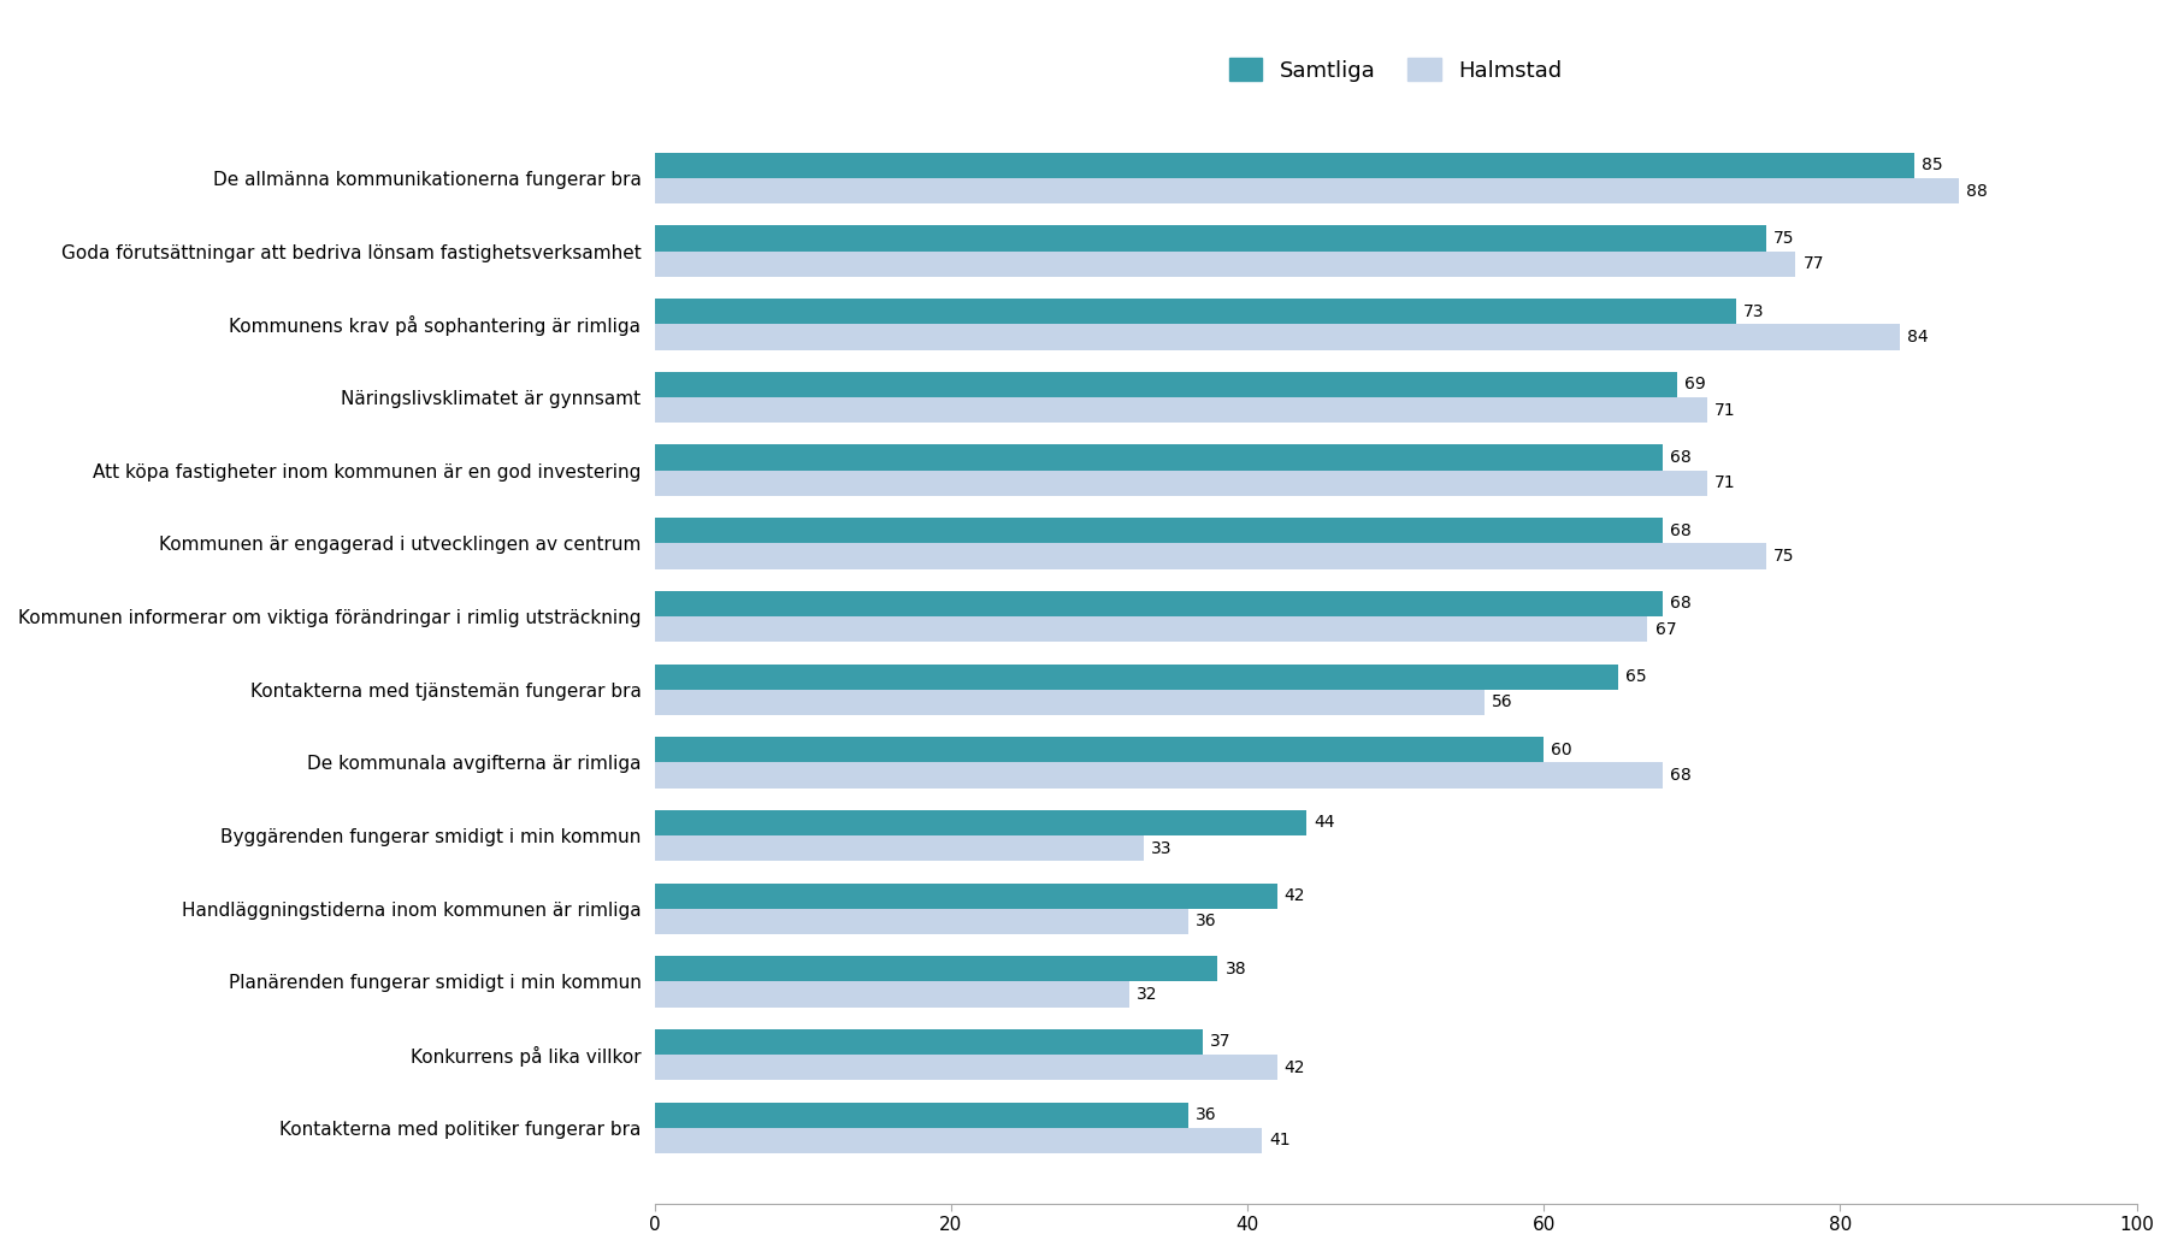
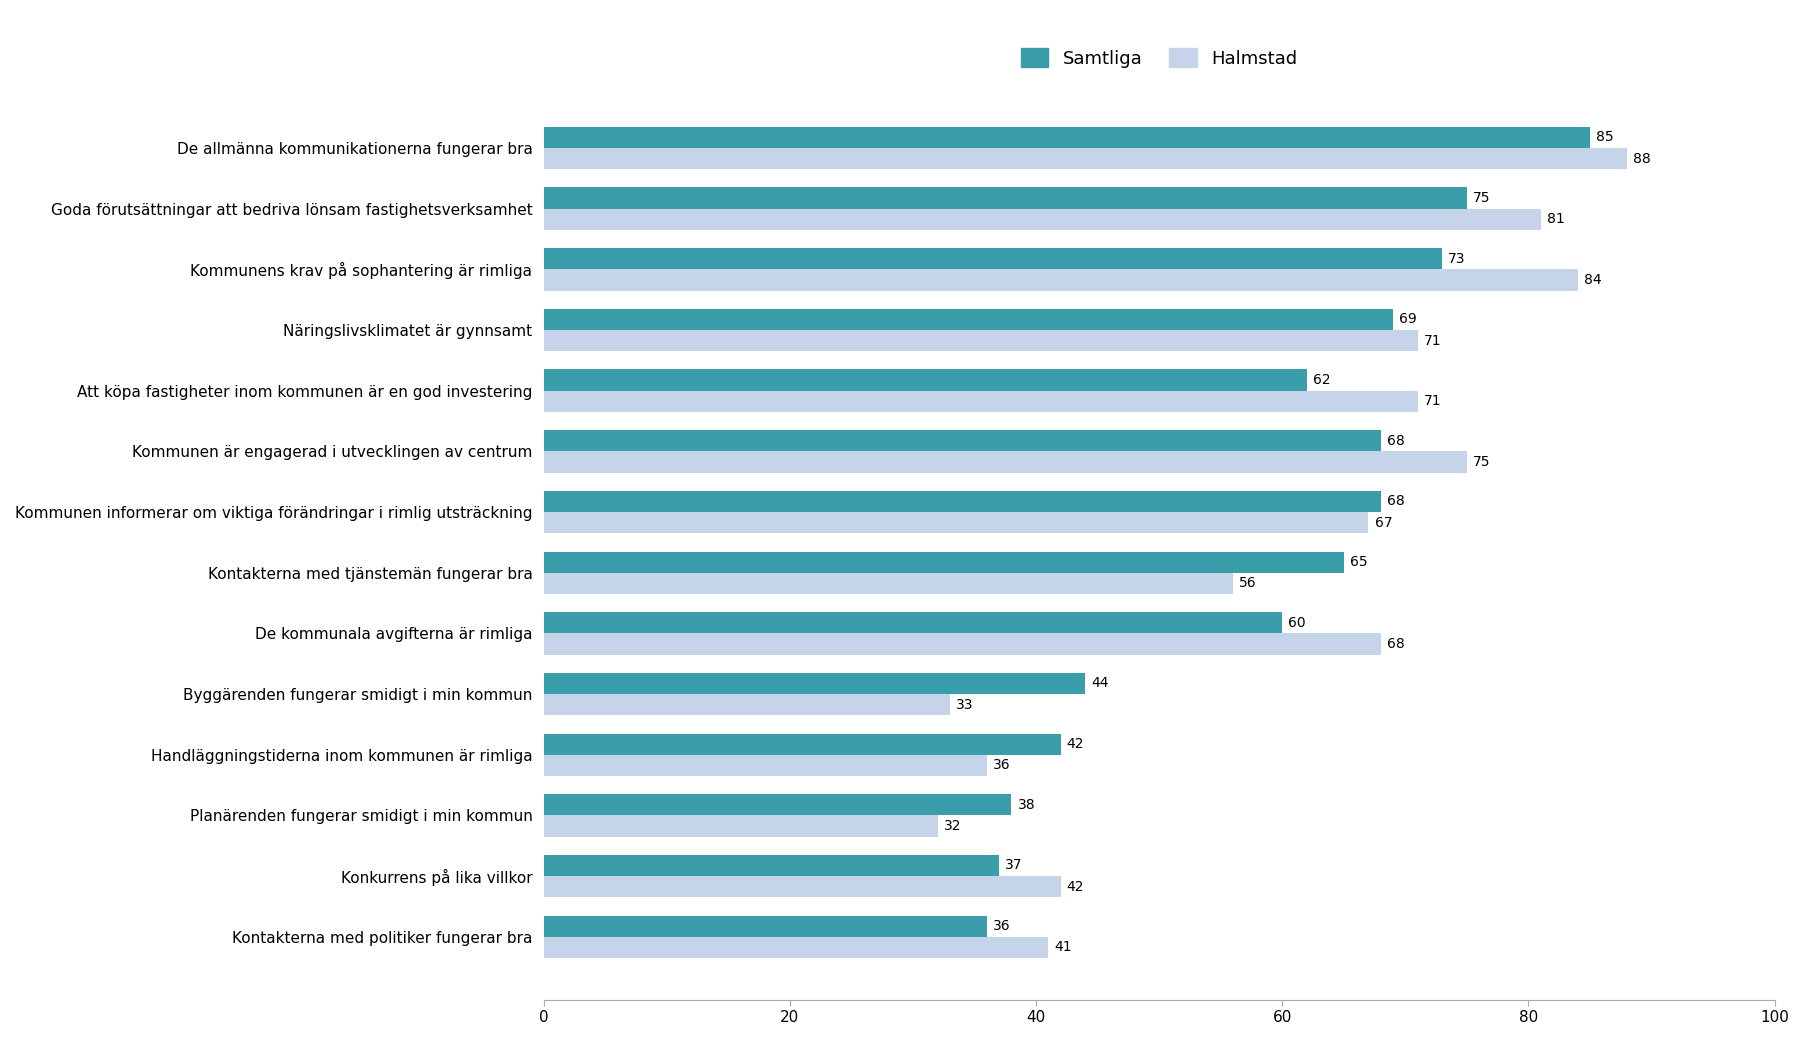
Halmstad/Goda förutsättningar att bedriva lönsam fastighetsverksamhet: 77 -> 81
Samtliga/Att köpa fastigheter inom kommunen är en god investering: 68 -> 62
